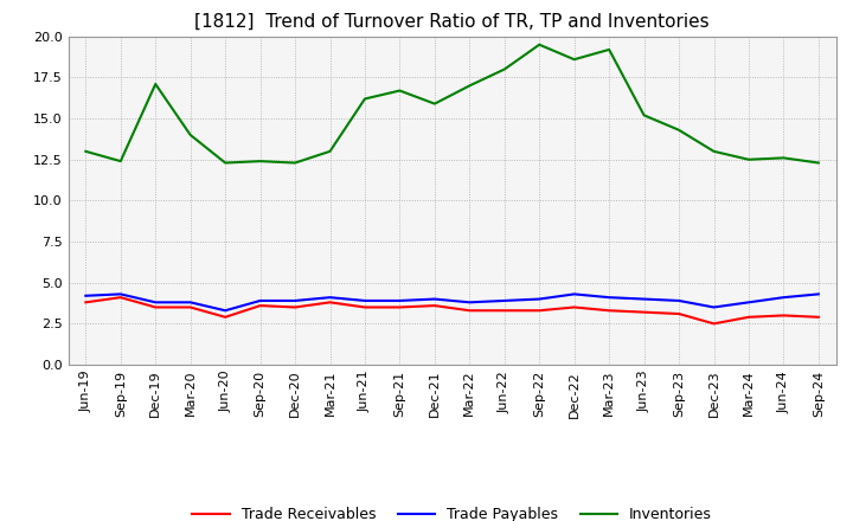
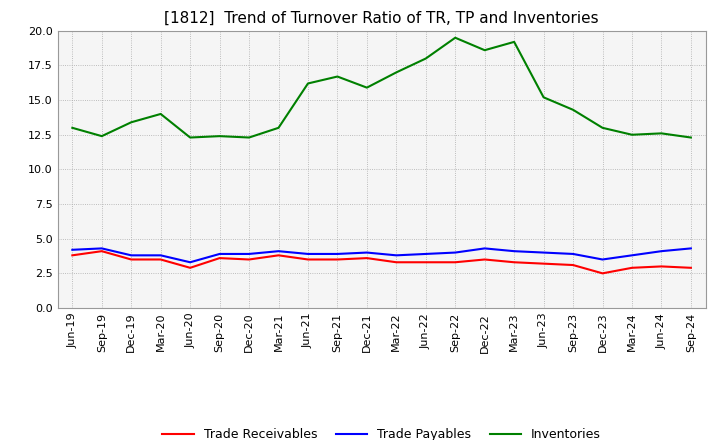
Inventories/Dec-19: 17.1 -> 13.4
